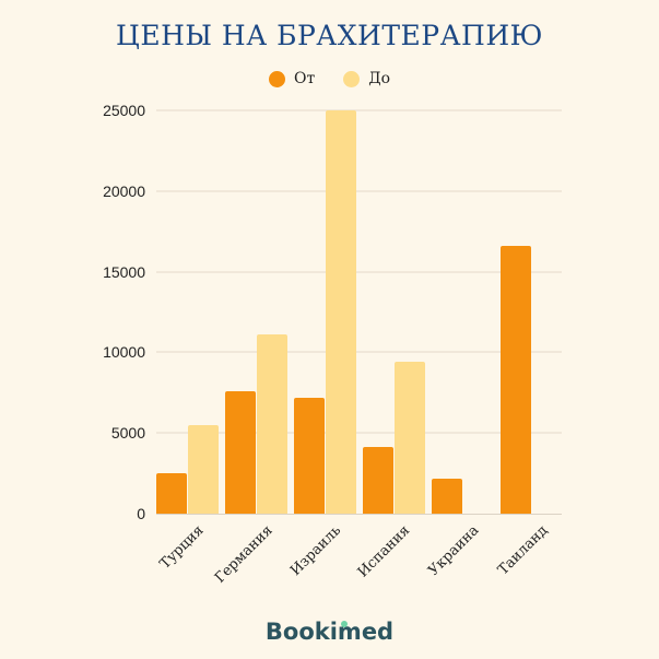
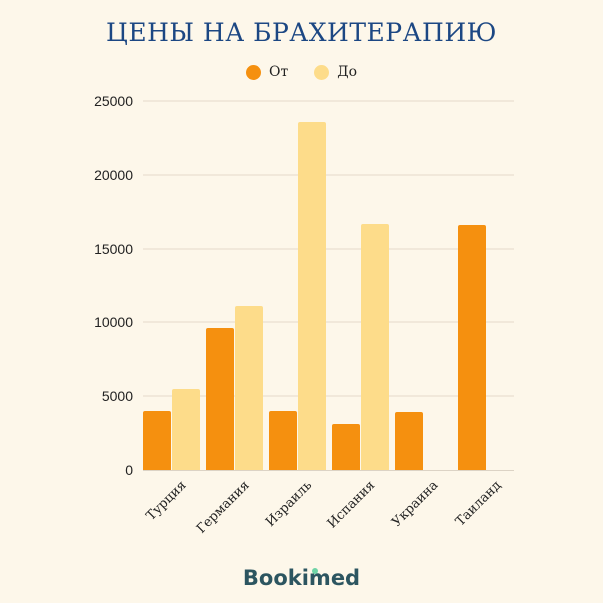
От/Турция: 2500 -> 4000
От/Германия: 7600 -> 9600
От/Израиль: 7200 -> 4000
До/Израиль: 25000 -> 23600
От/Испания: 4100 -> 3100
До/Испания: 9400 -> 16700
От/Украина: 2200 -> 3900
